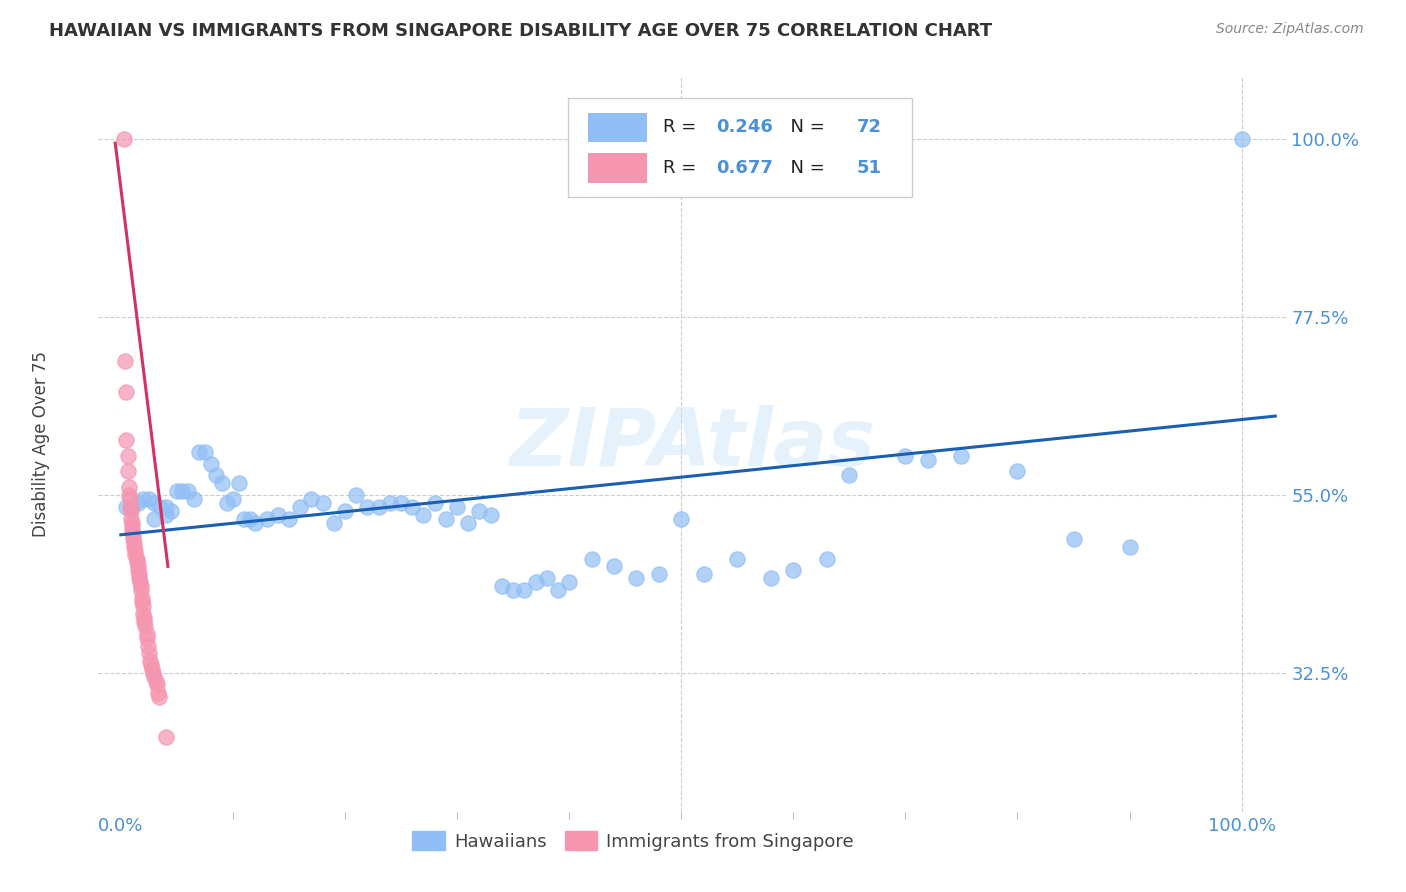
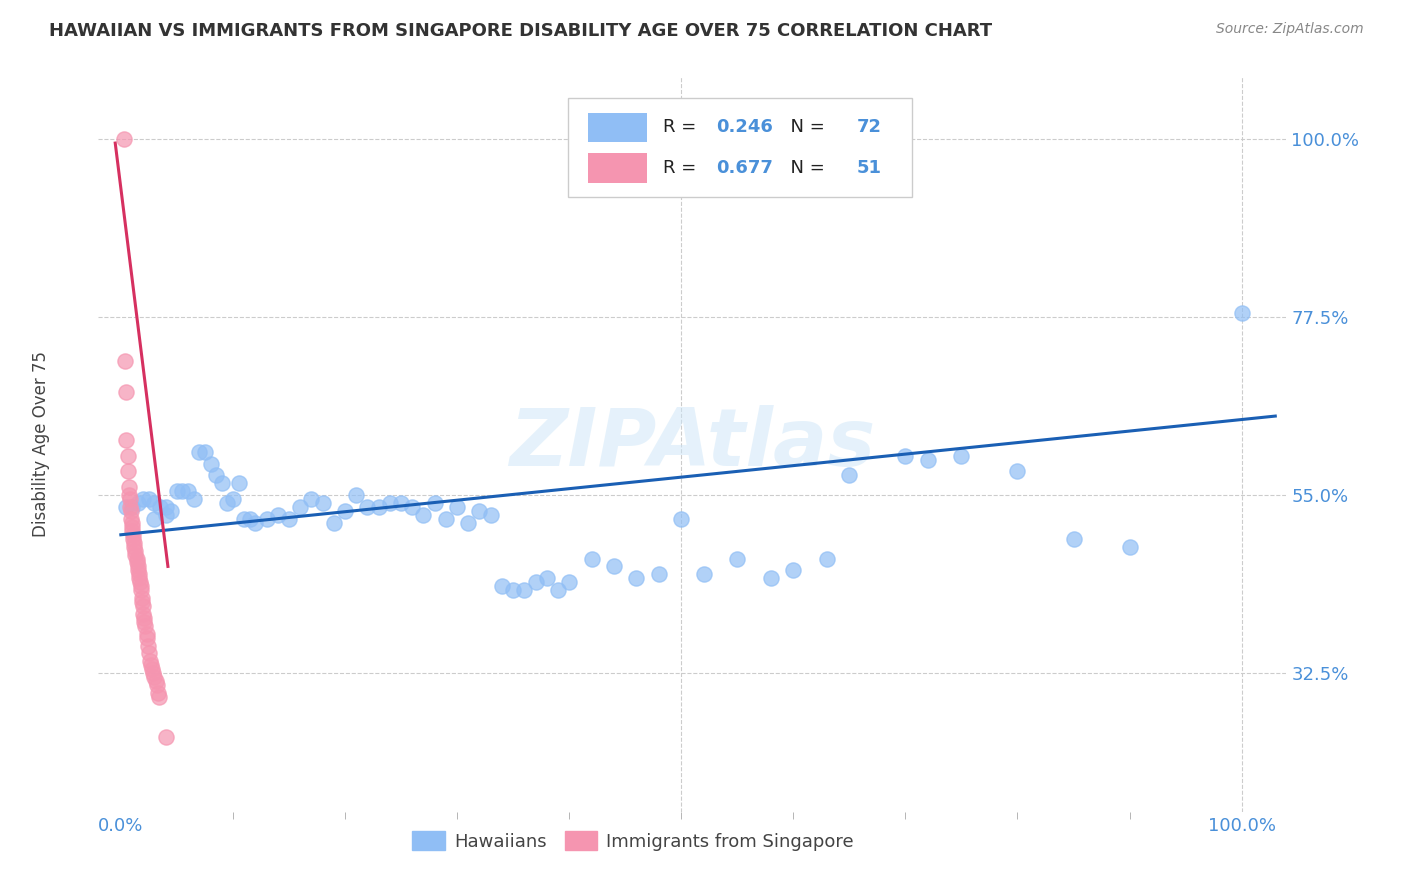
Hawaiians/100.0%: 100.0% -> 78.0%
